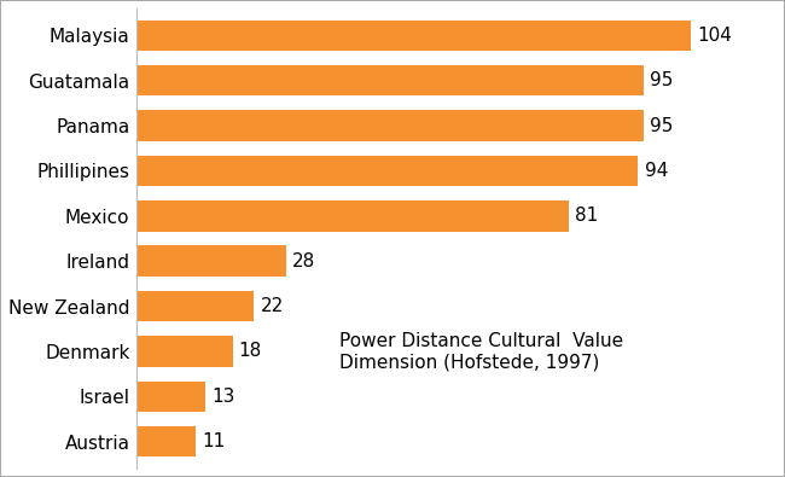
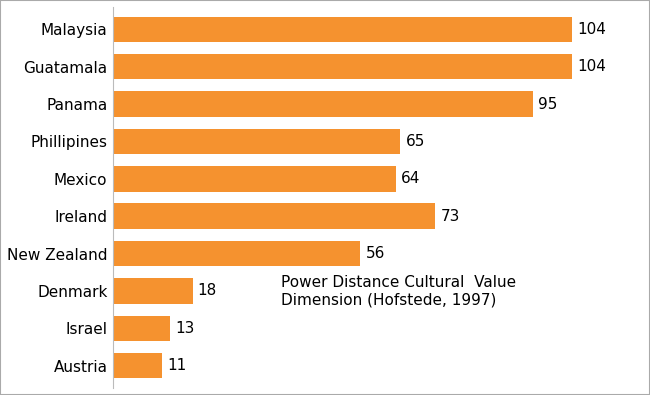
Guatamala: 95 -> 104
Phillipines: 94 -> 65
Mexico: 81 -> 64
Ireland: 28 -> 73
New Zealand: 22 -> 56
